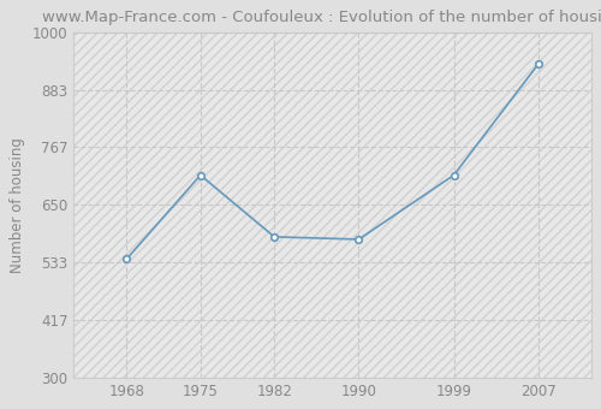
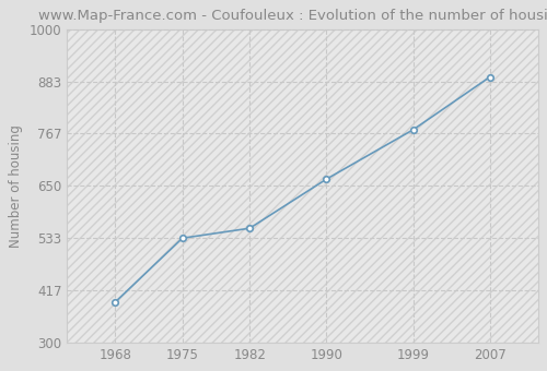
1968: 540 -> 390
1975: 710 -> 533
1982: 585 -> 555
1990: 580 -> 665
1999: 710 -> 775
2007: 935 -> 893
